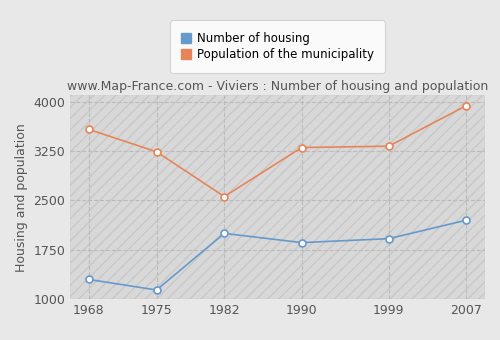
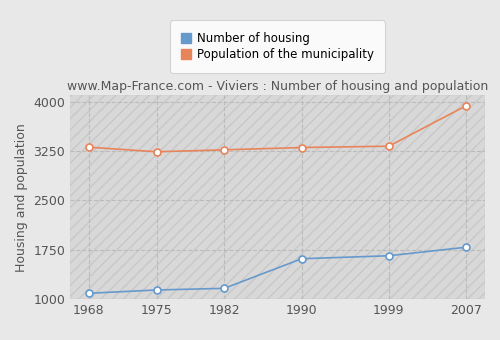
Number of housing/1968: 1300 -> 1090
Population of the municipality/1968: 3580 -> 3310
Number of housing/1982: 2000 -> 1160
Population of the municipality/1982: 2560 -> 3270
Number of housing/1990: 1860 -> 1620
Number of housing/1999: 1920 -> 1660
Number of housing/2007: 2200 -> 1790
